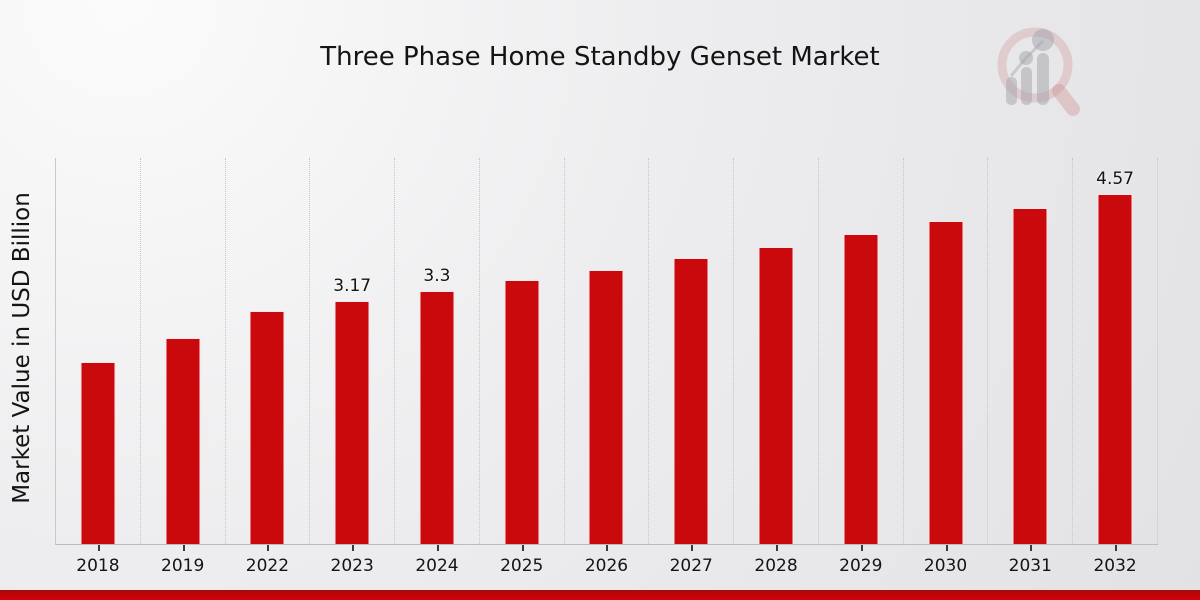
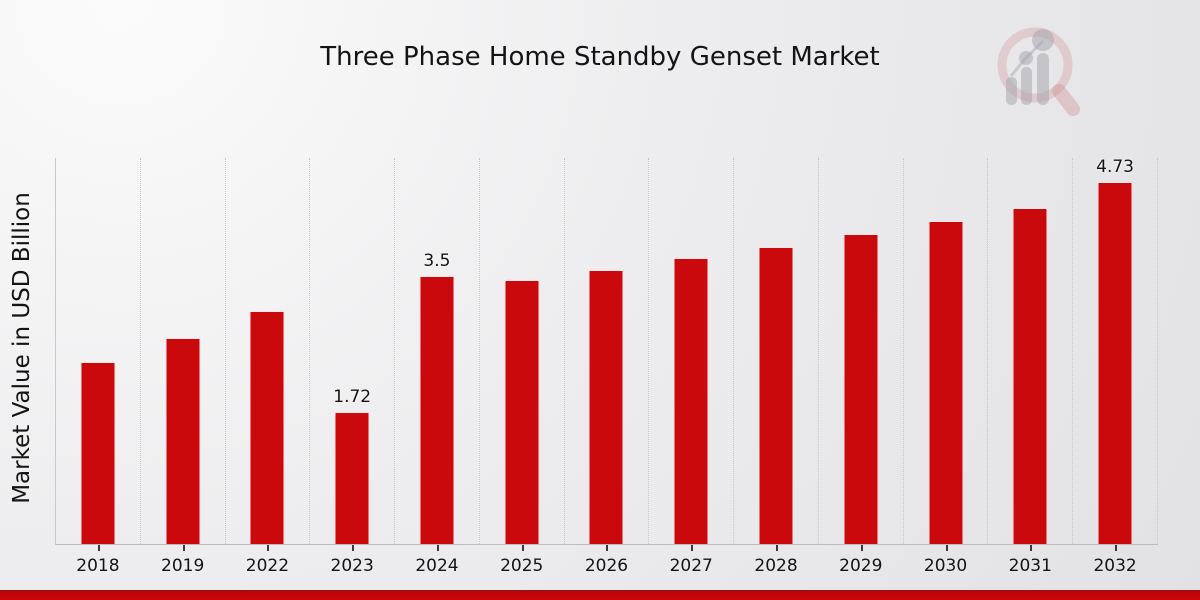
2023: 3.17 -> 1.72
2024: 3.3 -> 3.5
2032: 4.57 -> 4.73
